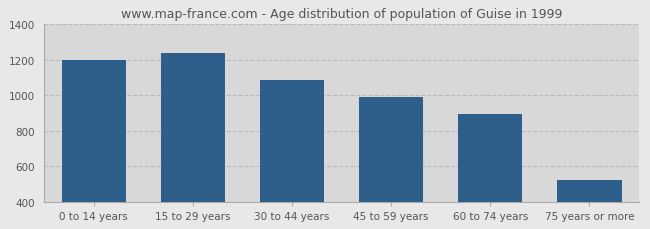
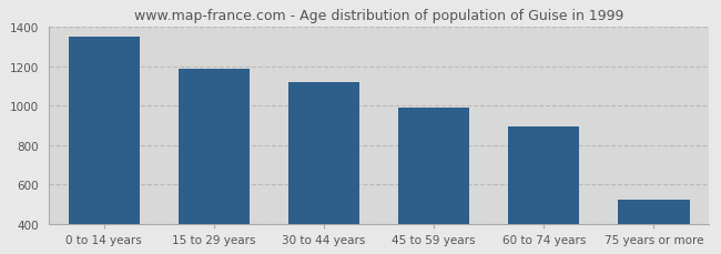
0 to 14 years: 1200 -> 1350
15 to 29 years: 1240 -> 1190
30 to 44 years: 1080 -> 1120
